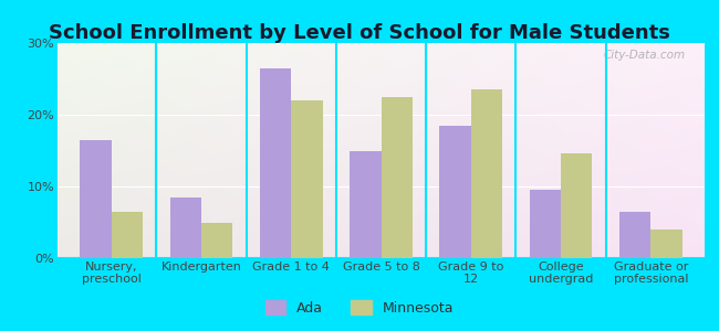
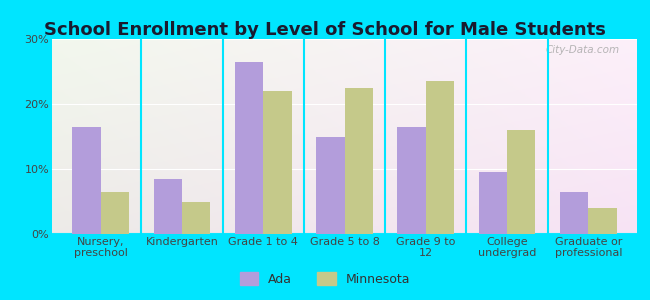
Ada/Grade 9 to 12: 18.4% -> 16.5%
Minnesota/College undergrad: 14.6% -> 16.0%
